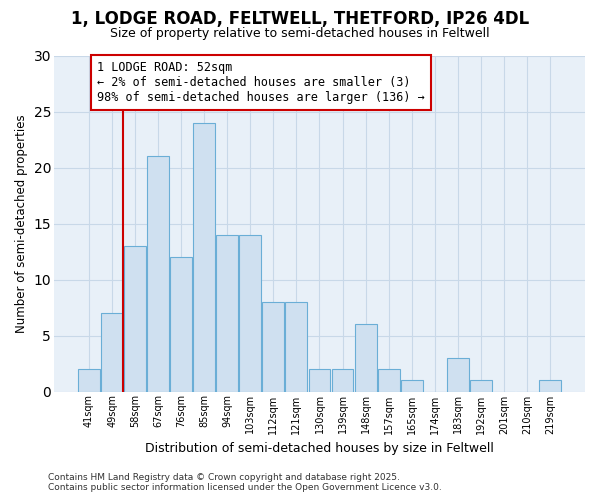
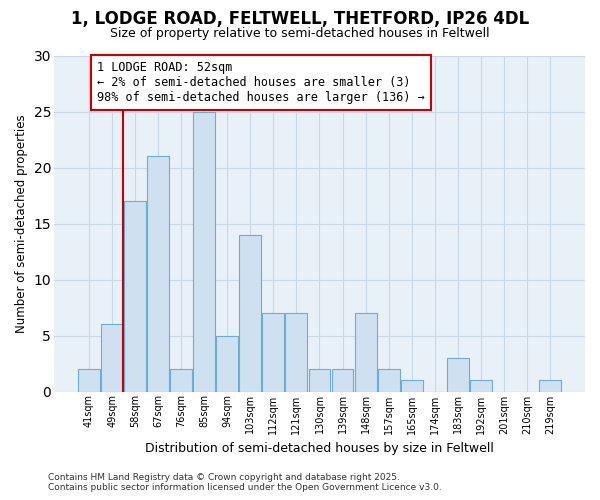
49sqm: 7 -> 6
58sqm: 13 -> 17
76sqm: 12 -> 2
85sqm: 24 -> 25
94sqm: 14 -> 5
112sqm: 8 -> 7
121sqm: 8 -> 7
148sqm: 6 -> 7
